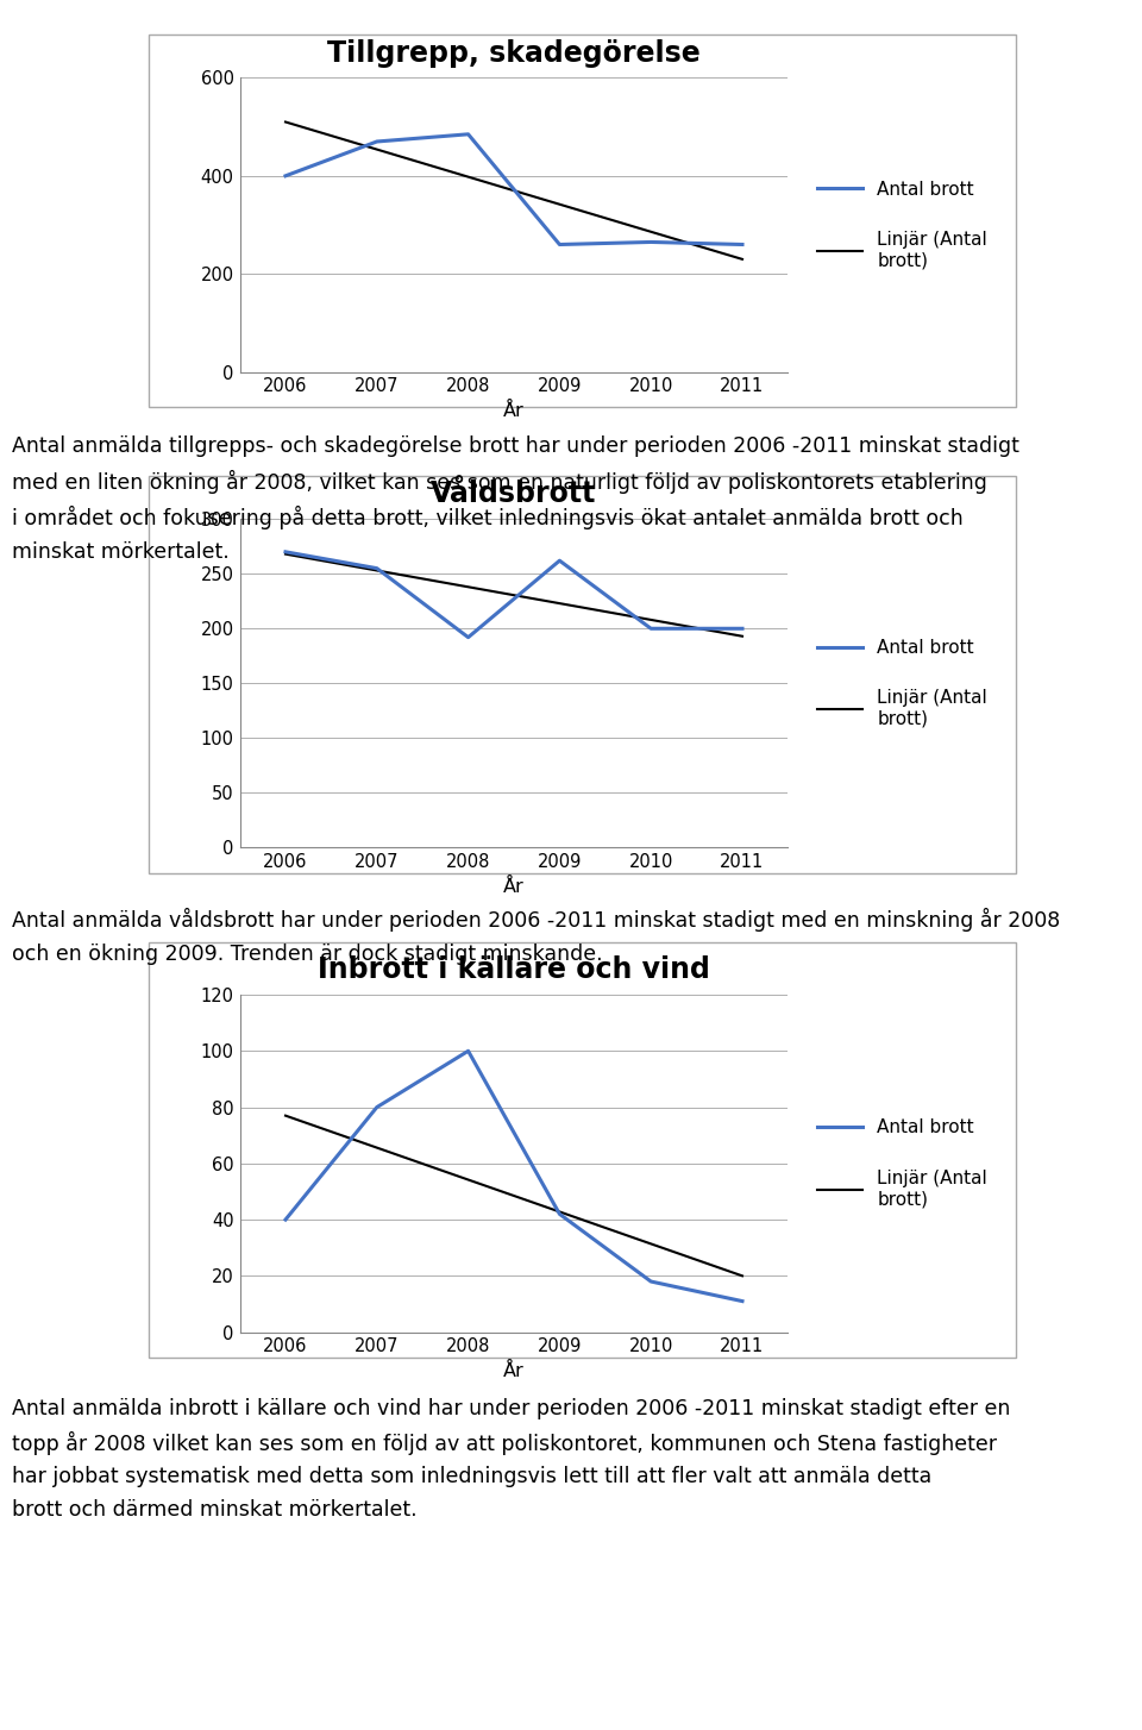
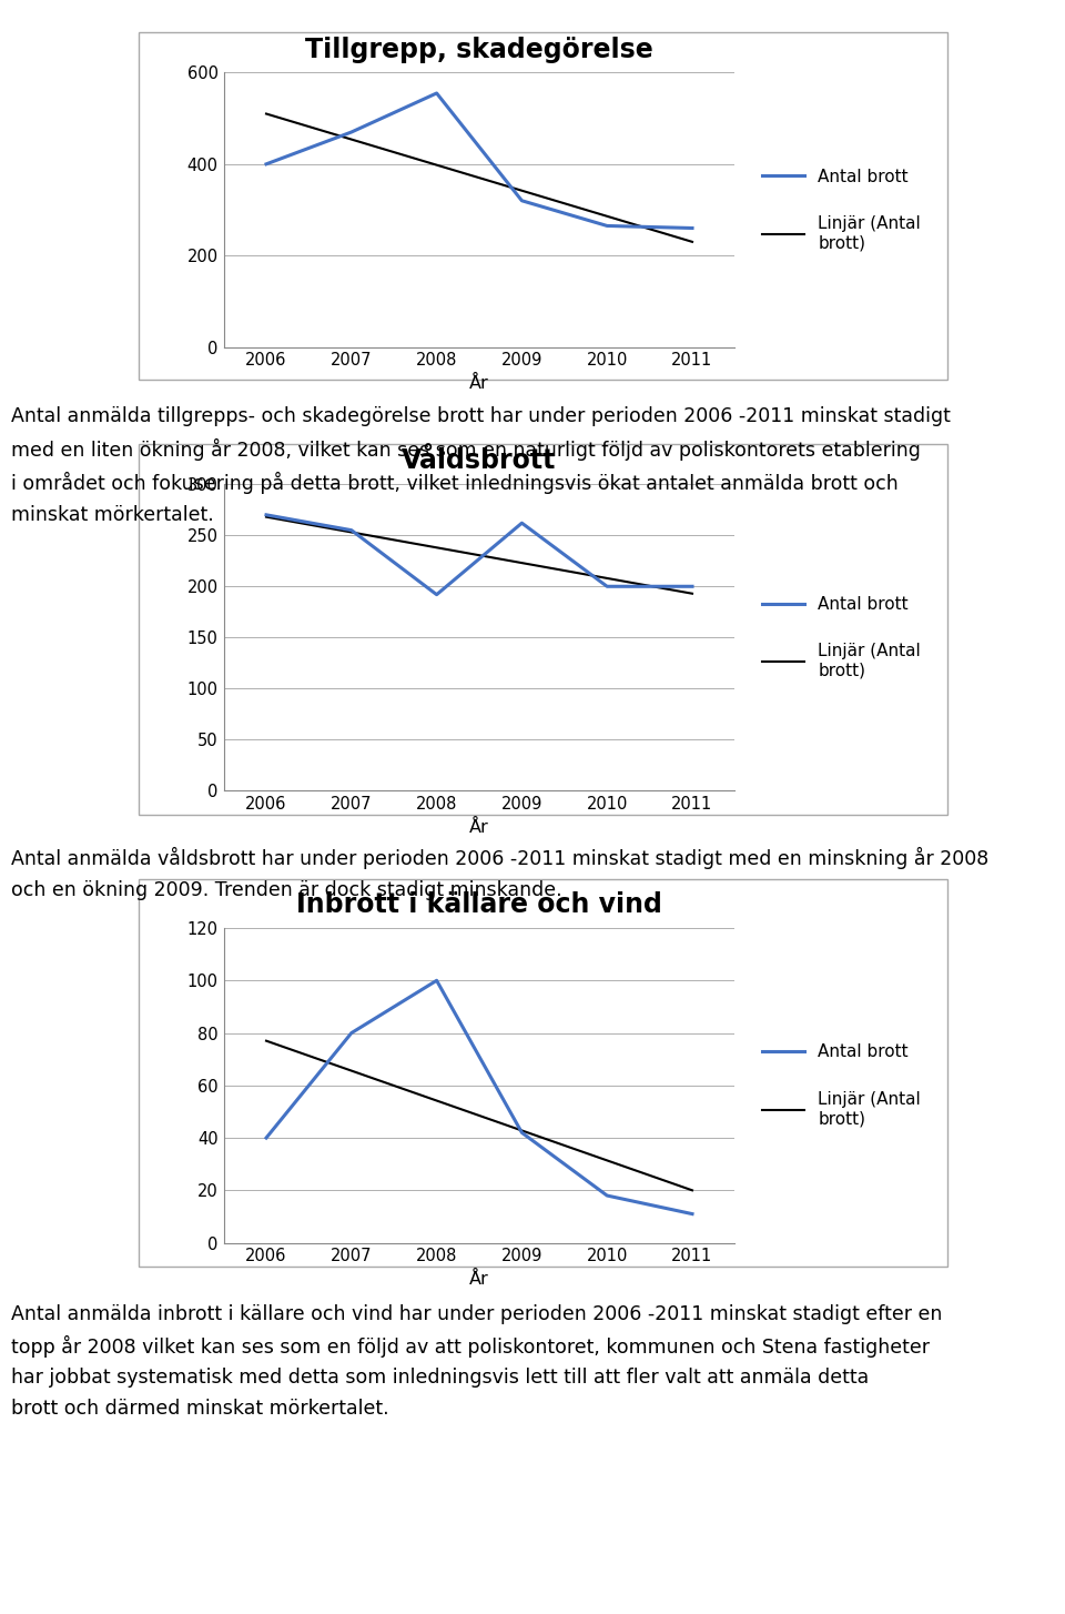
Tillgrepp, skadegörelse/Antal brott/2008: 485 -> 555
Tillgrepp, skadegörelse/Antal brott/2009: 260 -> 320
